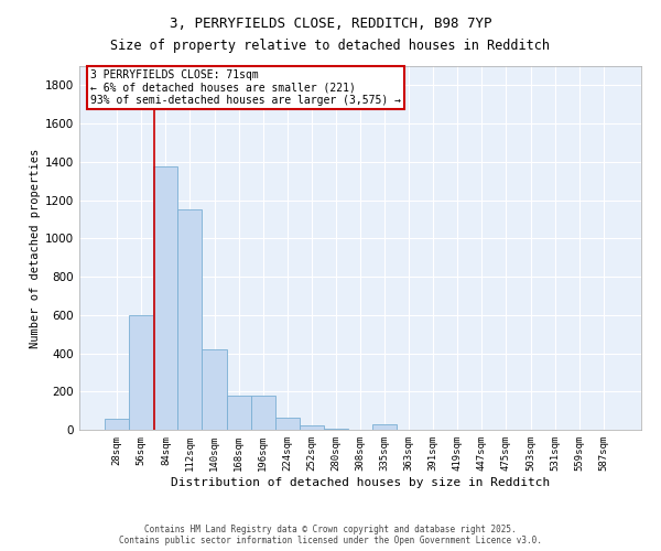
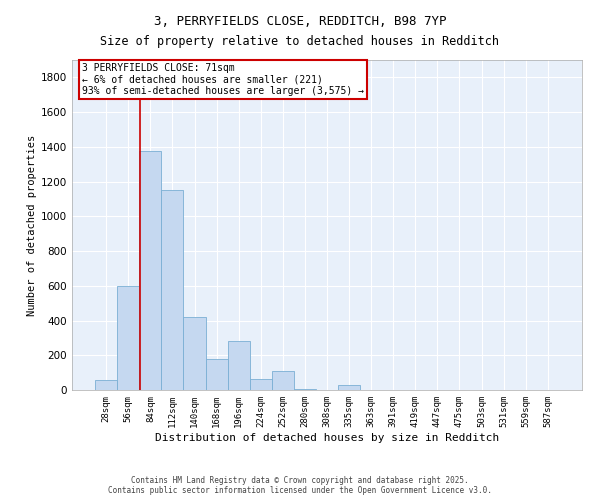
196sqm: 180 -> 280
252sqm: 20 -> 110
